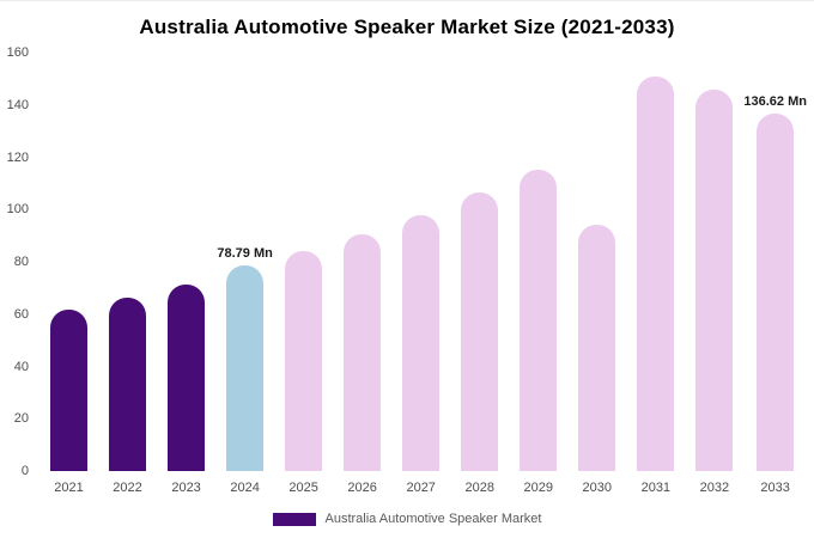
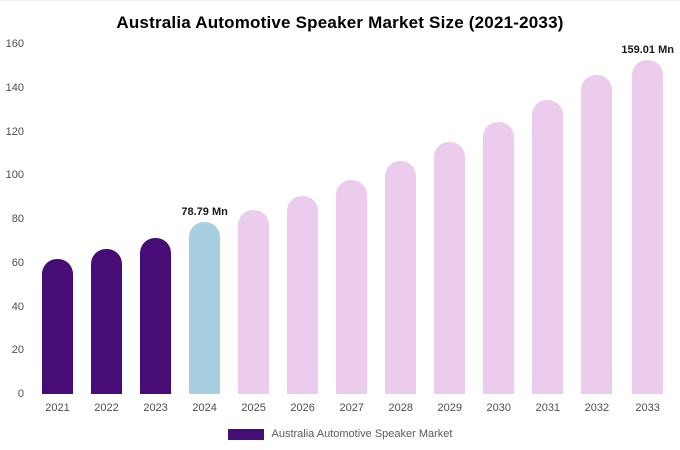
2030: 94 -> 124
2031: 151 -> 134
2033: 136.62 -> 159.01
